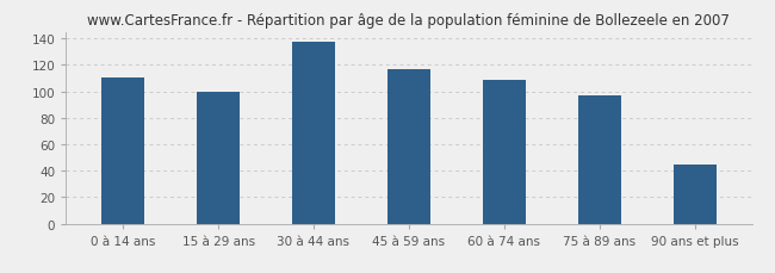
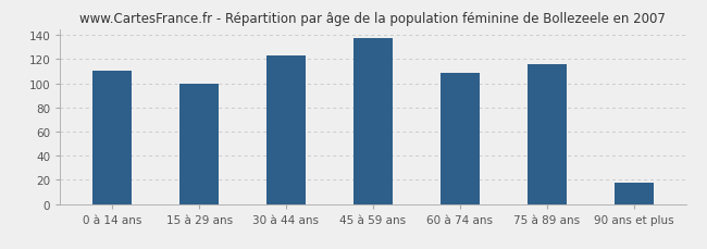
30 à 44 ans: 137 -> 123
45 à 59 ans: 117 -> 137
75 à 89 ans: 97 -> 116
90 ans et plus: 45 -> 18
